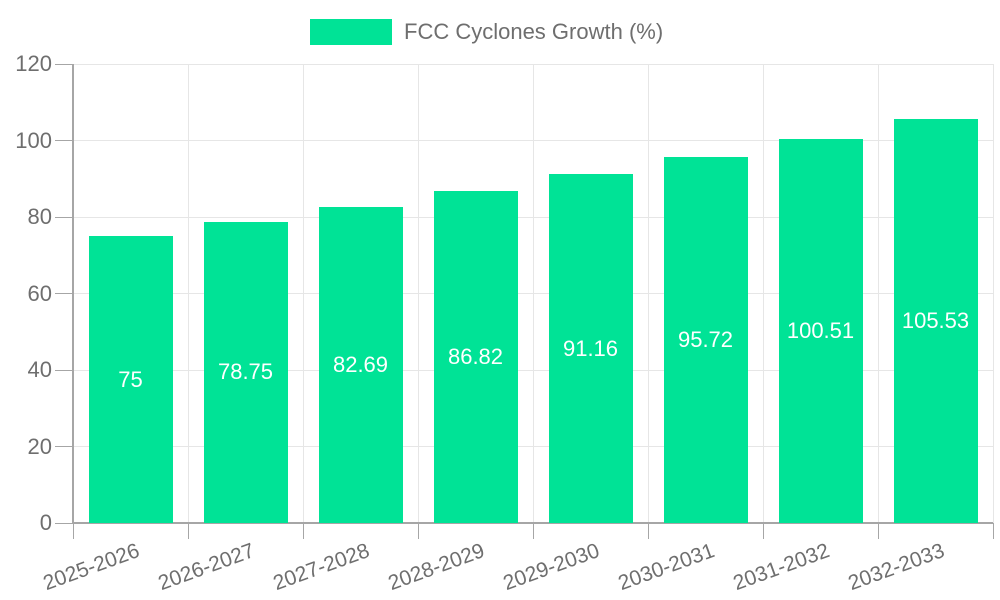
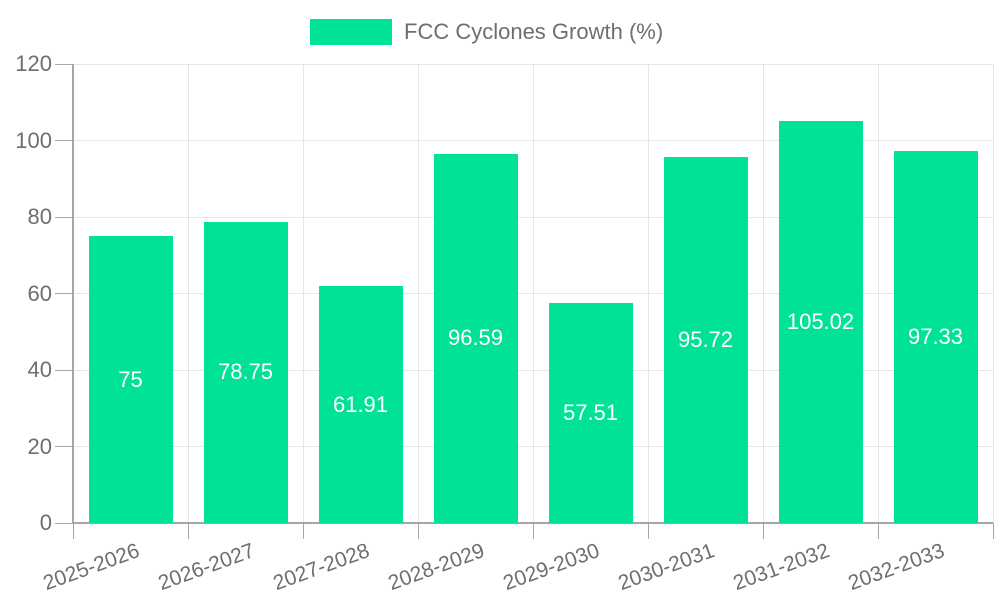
2027-2028: 82.69 -> 61.91
2028-2029: 86.82 -> 96.59
2029-2030: 91.16 -> 57.51
2031-2032: 100.51 -> 105.02
2032-2033: 105.53 -> 97.33
